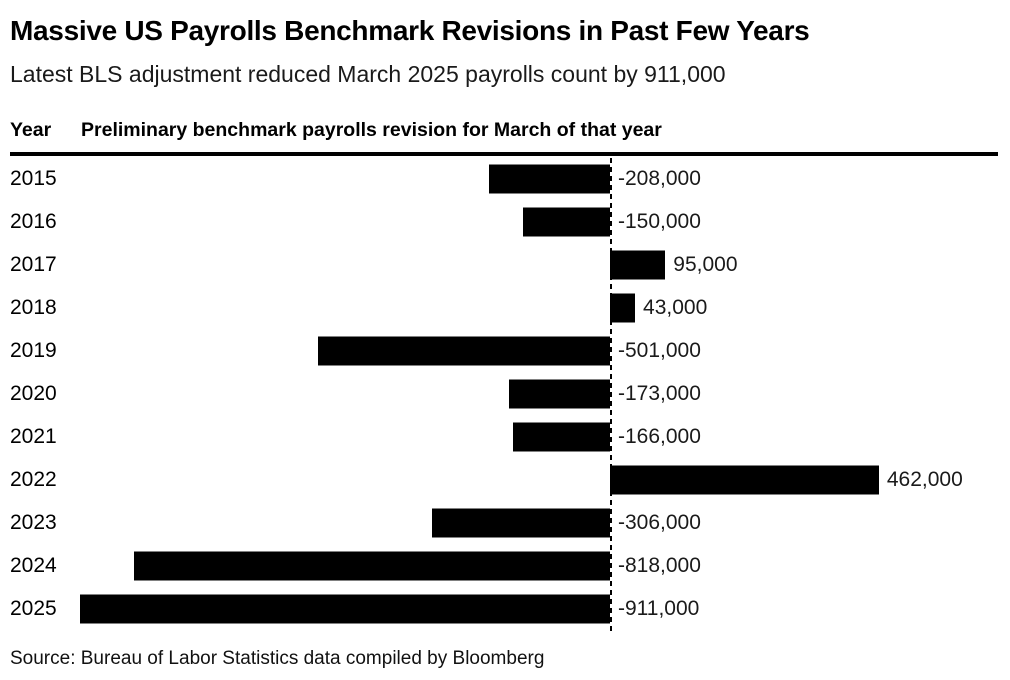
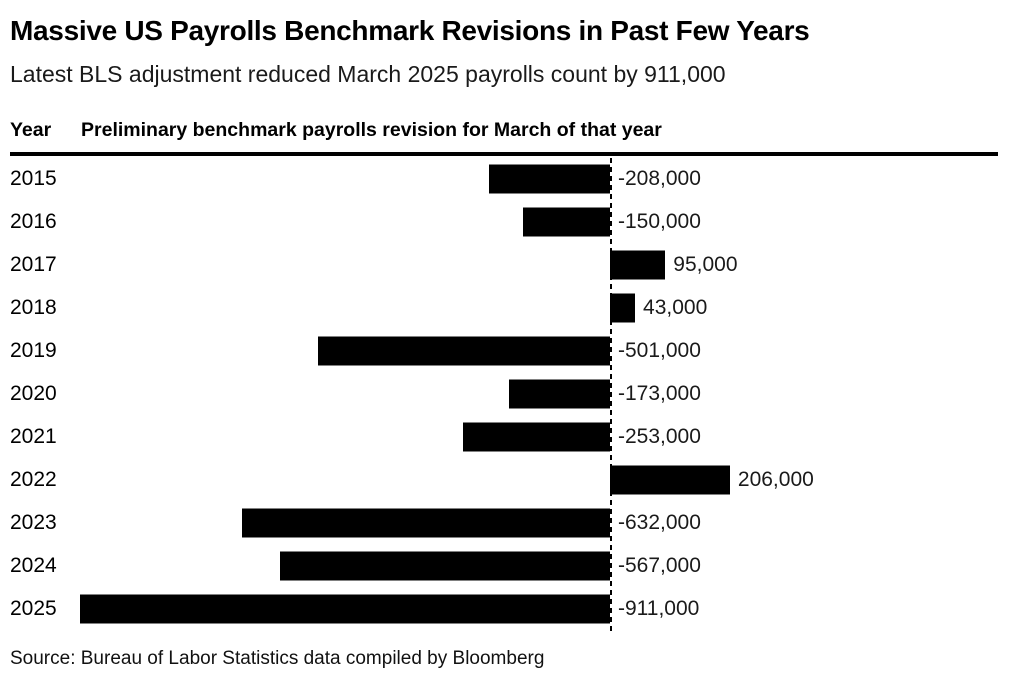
2021: -166,000 -> -253,000
2022: 462,000 -> 206,000
2023: -306,000 -> -632,000
2024: -818,000 -> -567,000
